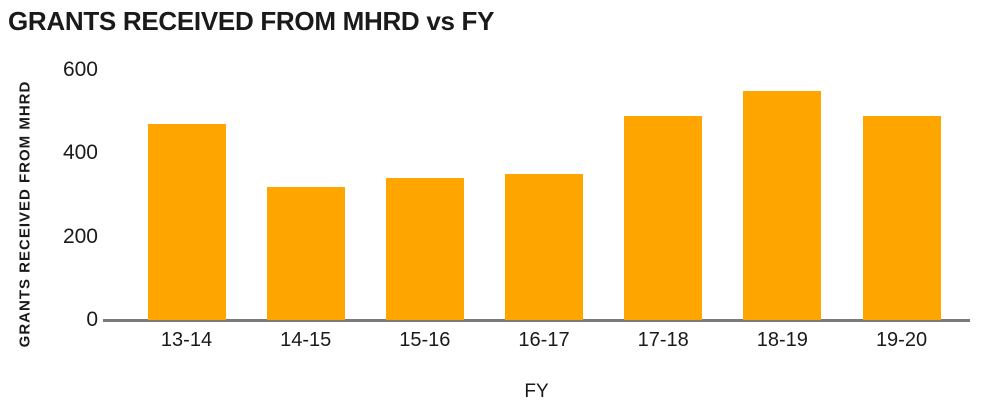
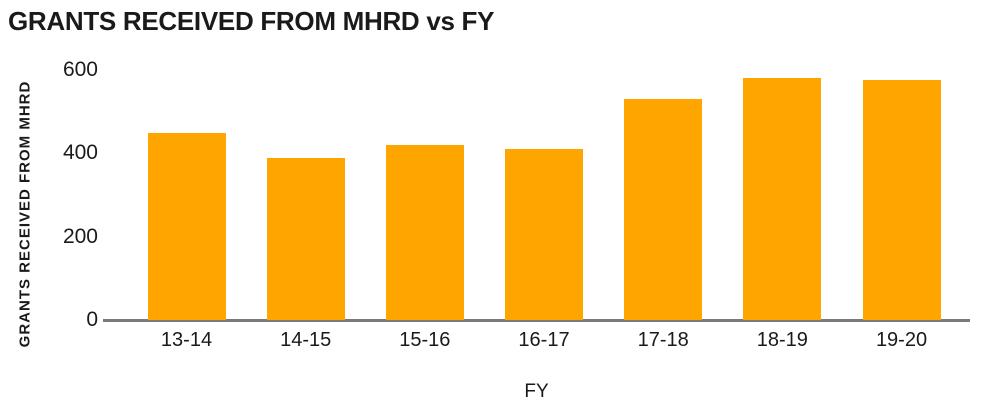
13-14: 470 -> 450
14-15: 320 -> 390
15-16: 340 -> 420
16-17: 350 -> 410
17-18: 490 -> 530
18-19: 550 -> 580
19-20: 490 -> 580
